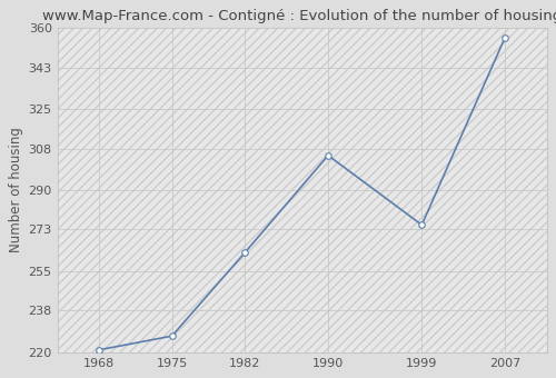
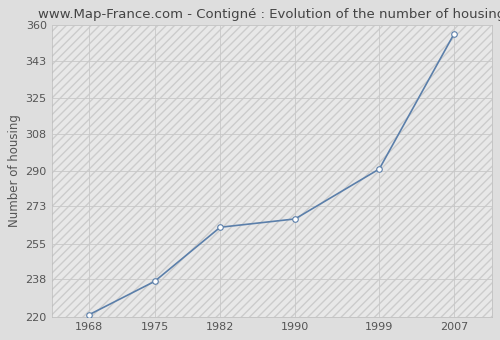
1975: 227 -> 237
1990: 305 -> 267
1999: 275 -> 291
